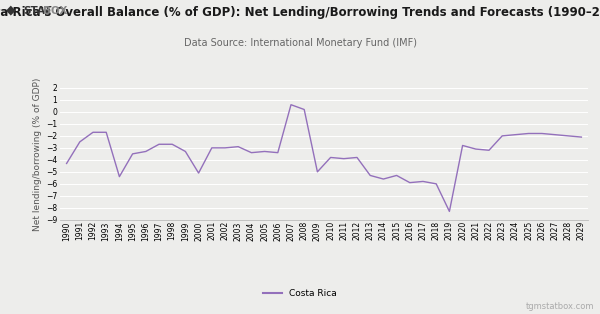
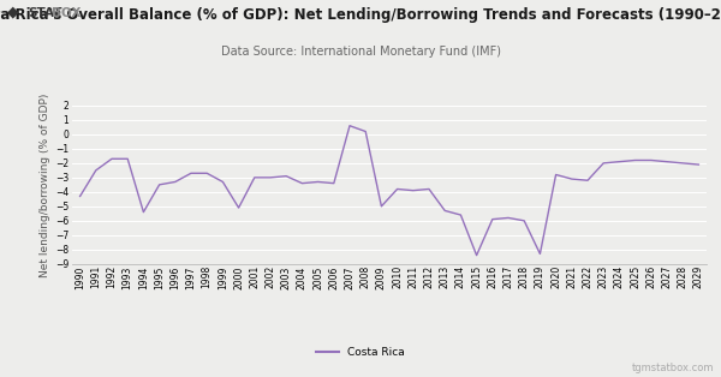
2015: -5.3 -> -8.4
